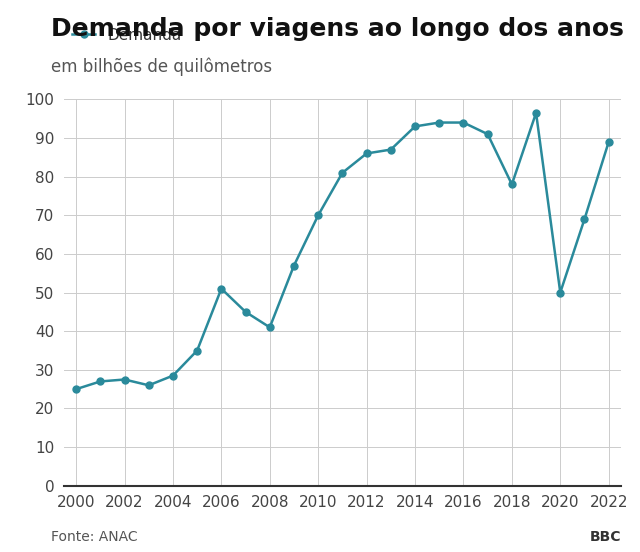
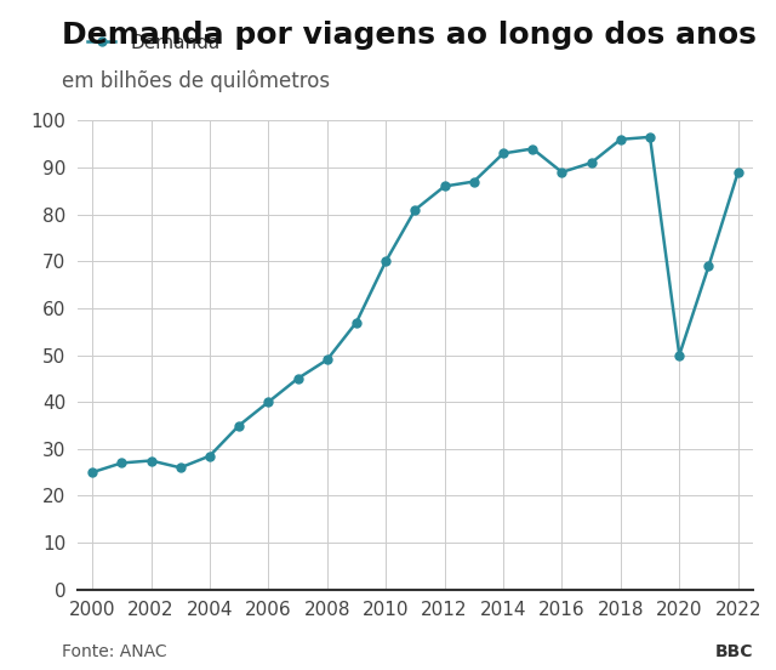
2006: 51.0 -> 40.0
2008: 41.0 -> 49.0
2016: 94.0 -> 89.0
2018: 78.0 -> 96.0
